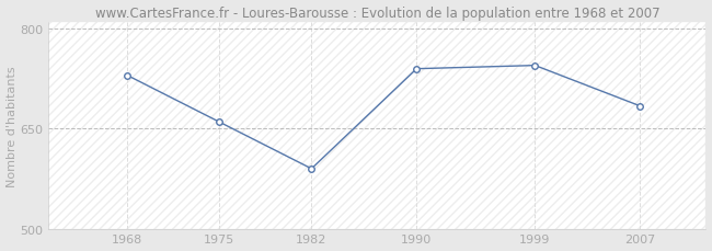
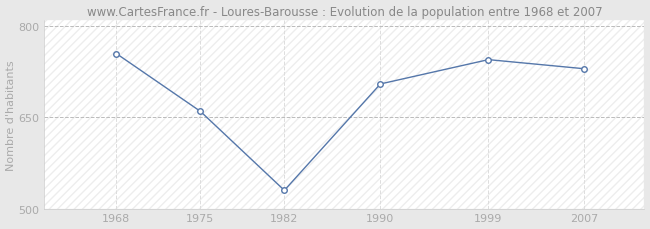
1968: 730 -> 755
1982: 590 -> 530
1990: 740 -> 705
2007: 684 -> 730
